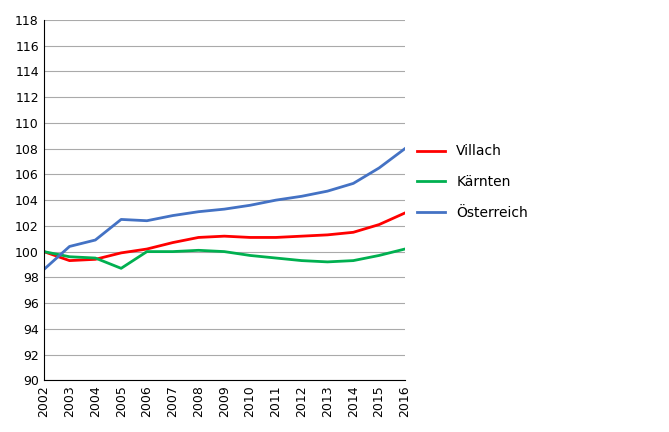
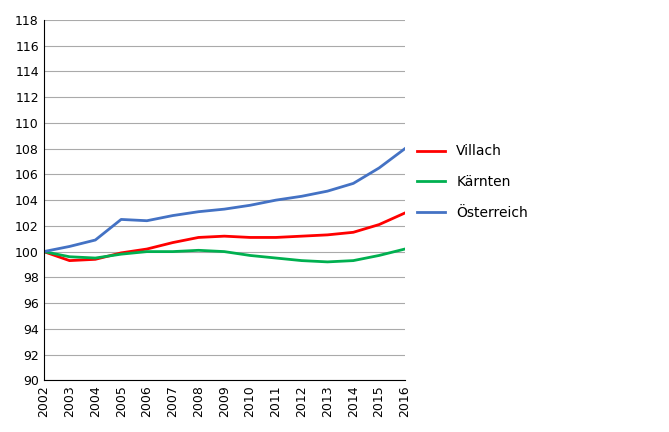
Österreich/2002: 98.6 -> 100.0
Kärnten/2005: 98.7 -> 99.8
